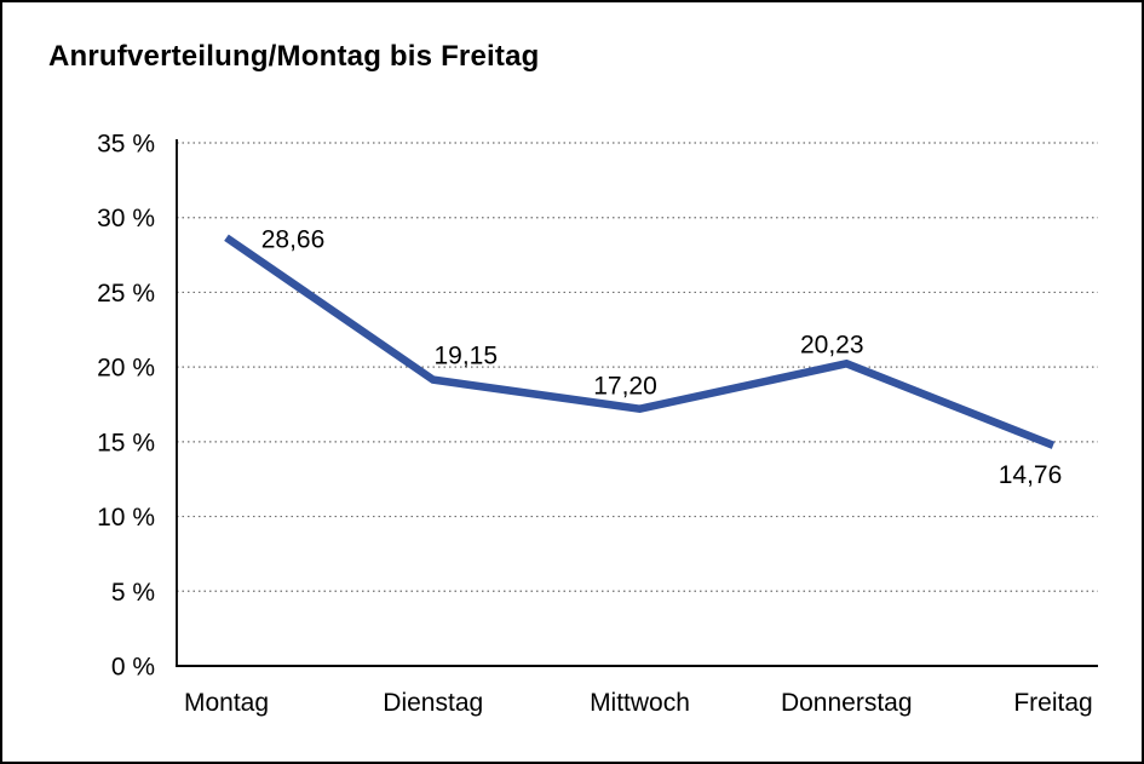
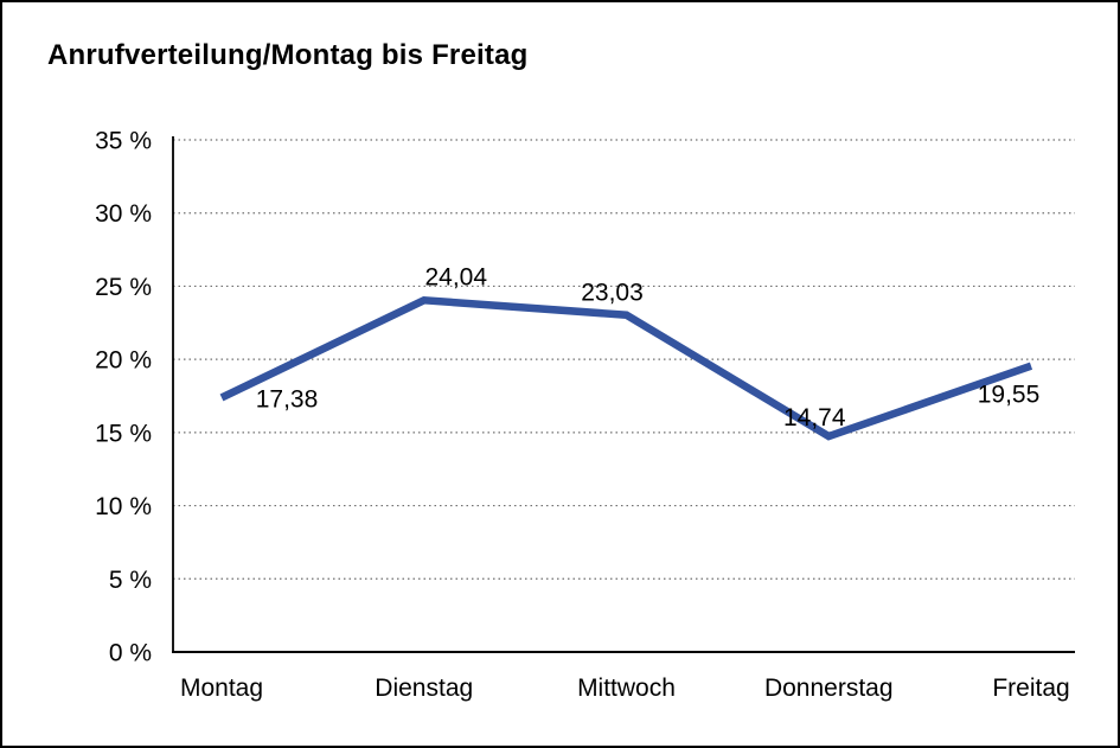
Montag: 28,66 -> 17,38
Dienstag: 19,15 -> 24,04
Mittwoch: 17,20 -> 23,03
Donnerstag: 20,23 -> 14,74
Freitag: 14,76 -> 19,55
